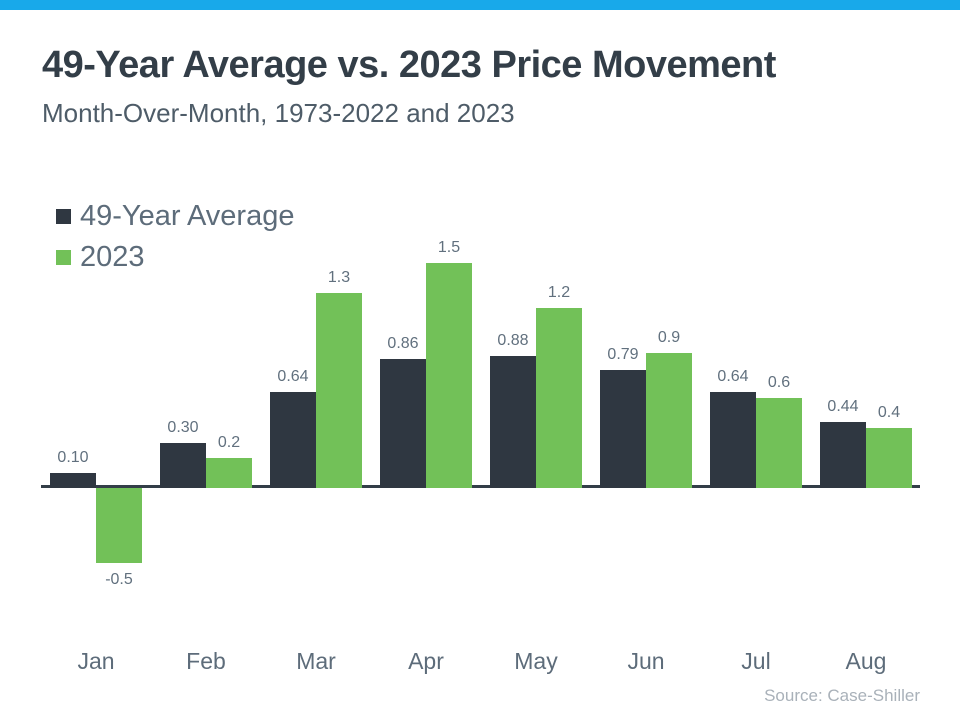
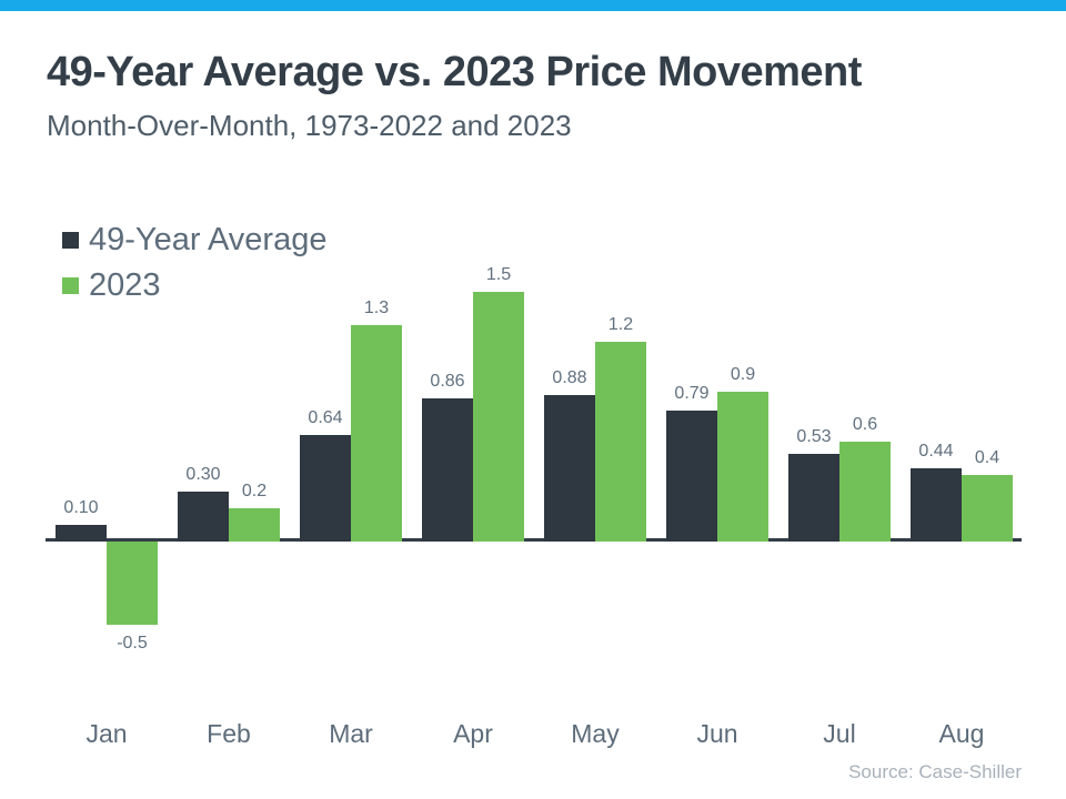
49-Year Average/Jul: 0.64 -> 0.53
